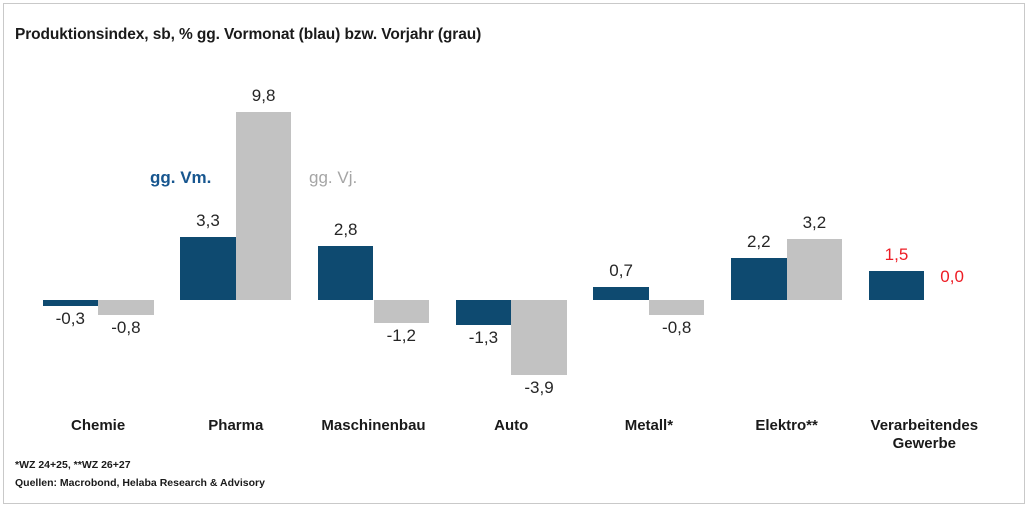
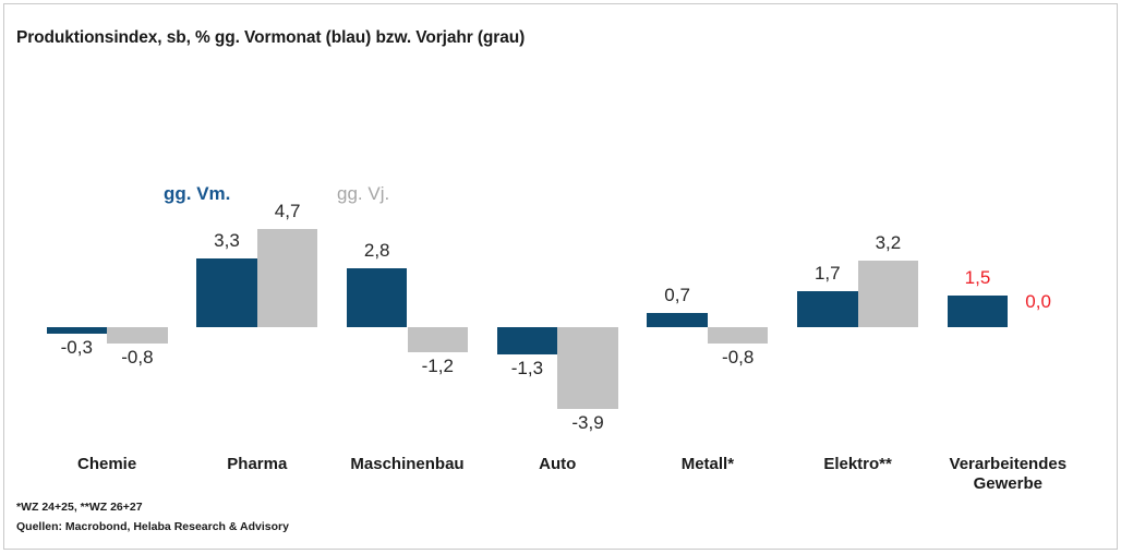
gg. Vj./Pharma: 9,8 -> 4,7
gg. Vm./Elektro**: 2,2 -> 1,7
